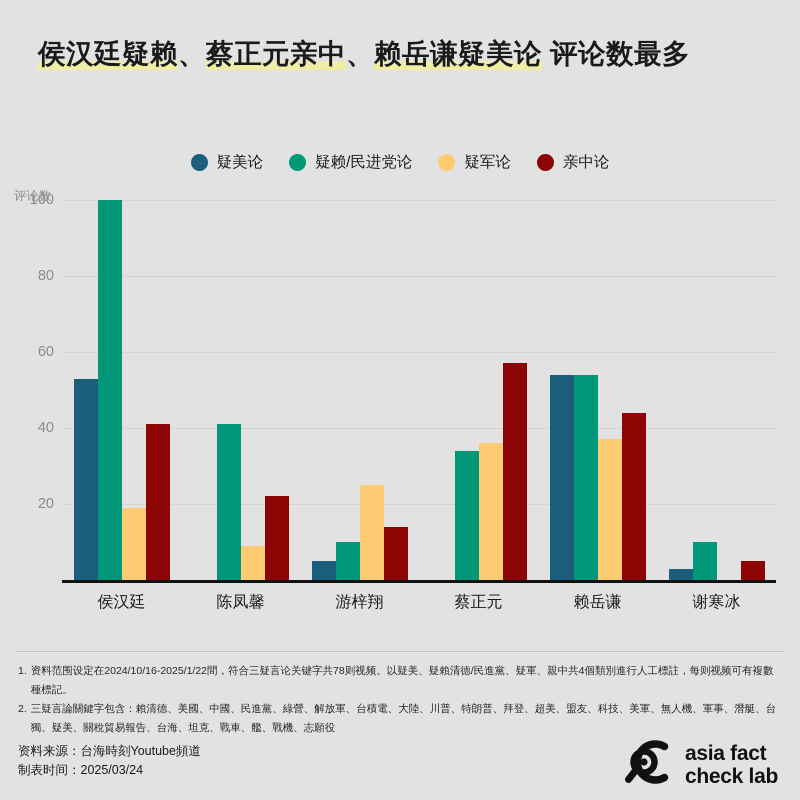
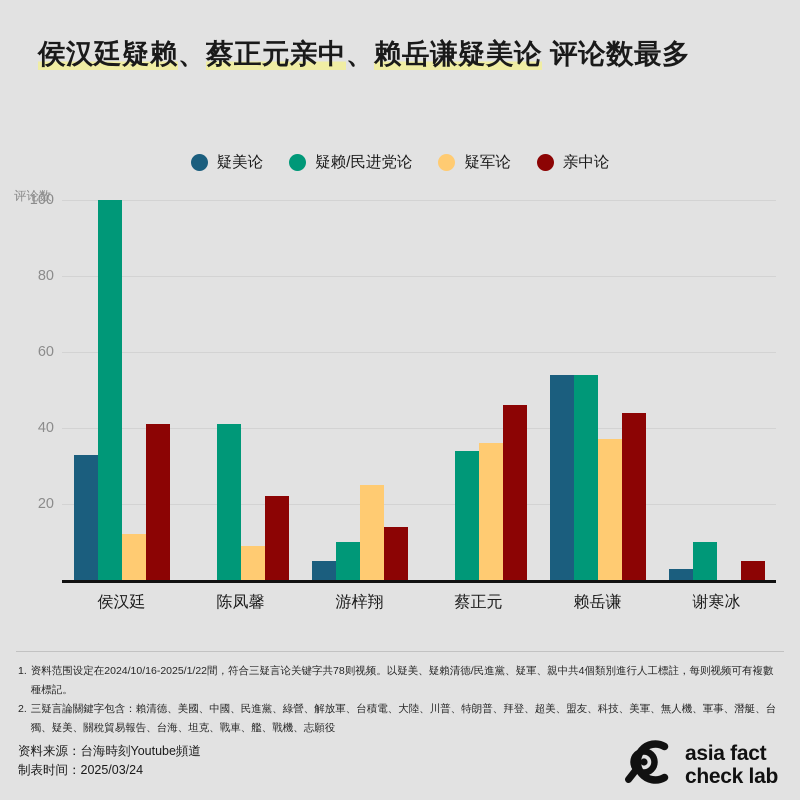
疑美论/侯汉廷: 53 -> 33
疑军论/侯汉廷: 19 -> 12
亲中论/蔡正元: 57 -> 46
